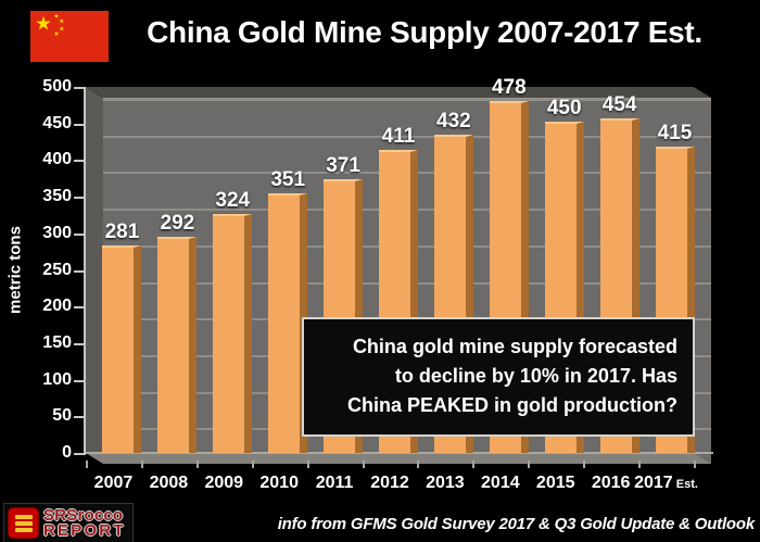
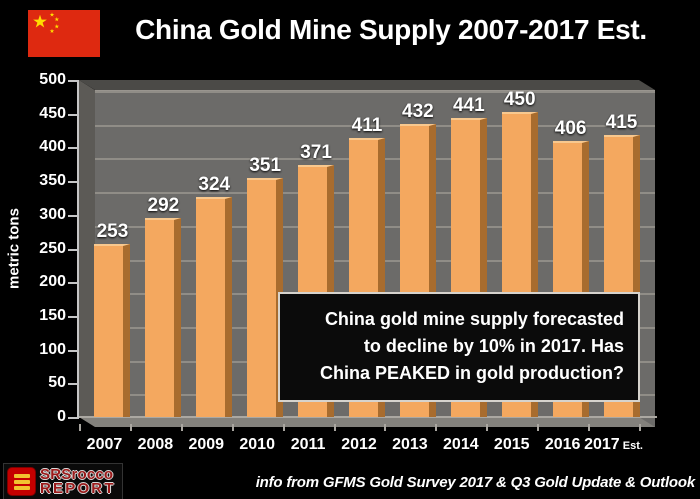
2007: 281 -> 253
2014: 478 -> 441
2016: 454 -> 406
